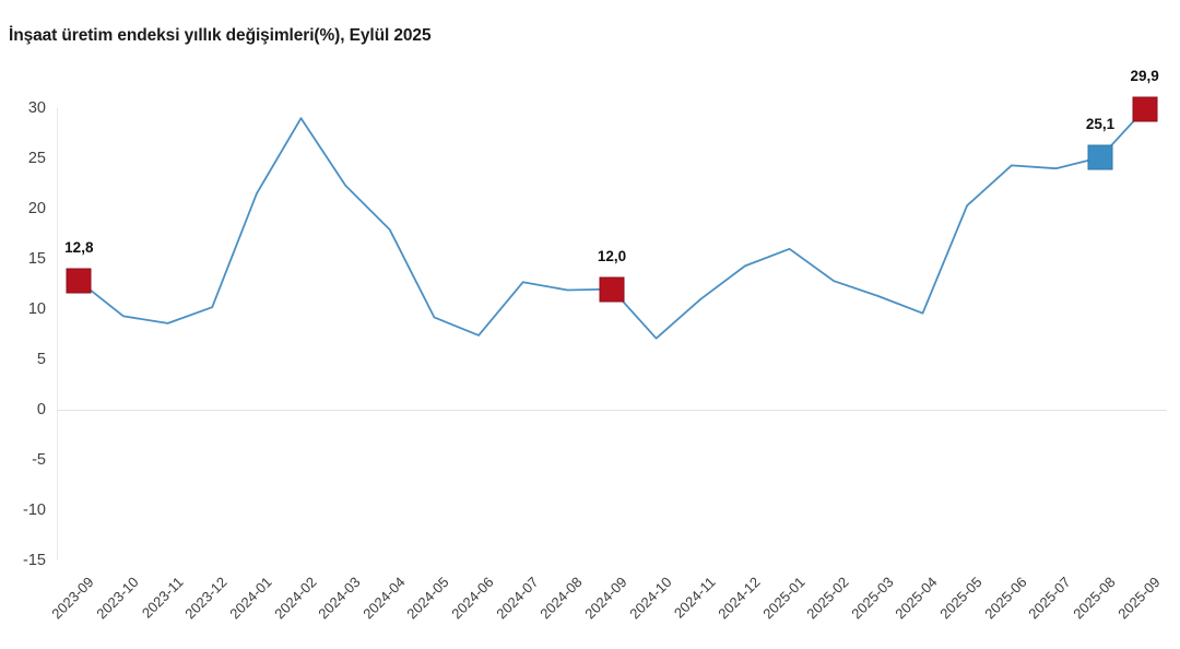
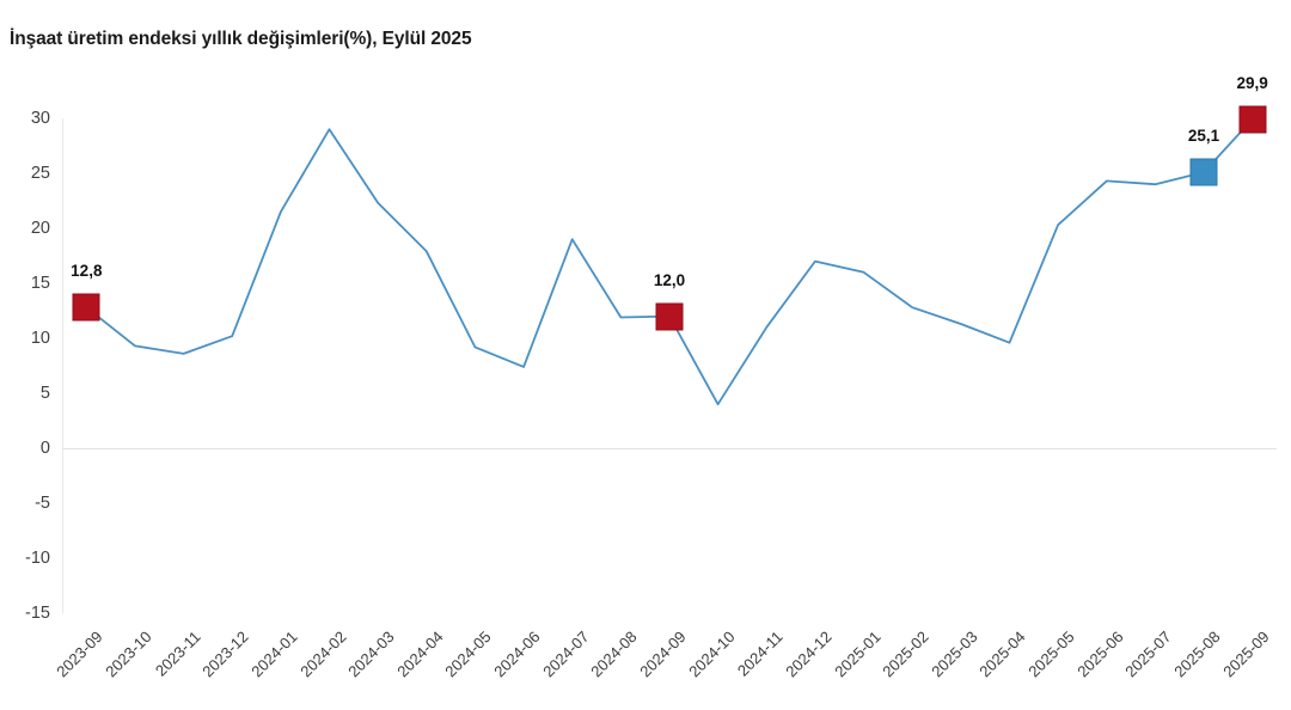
2024-07: 13 -> 19
2024-10: 7 -> 4
2024-12: 14 -> 17
